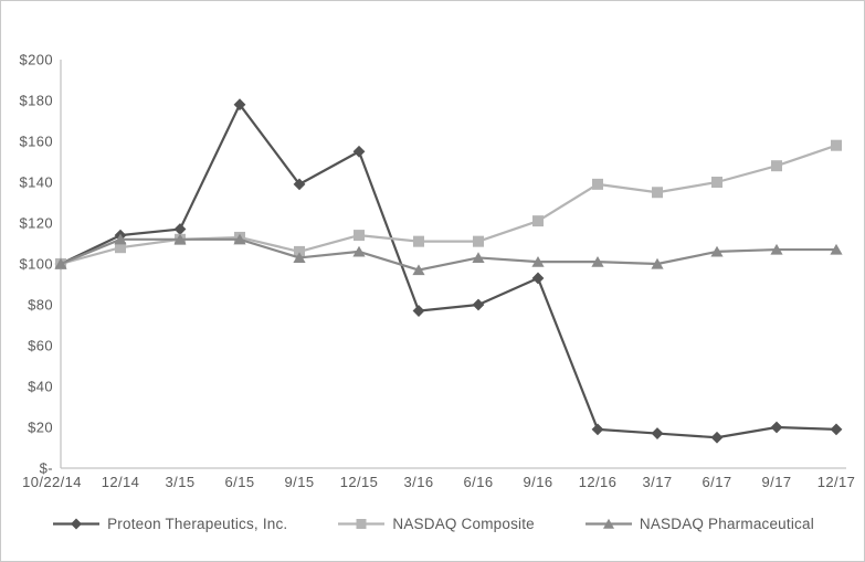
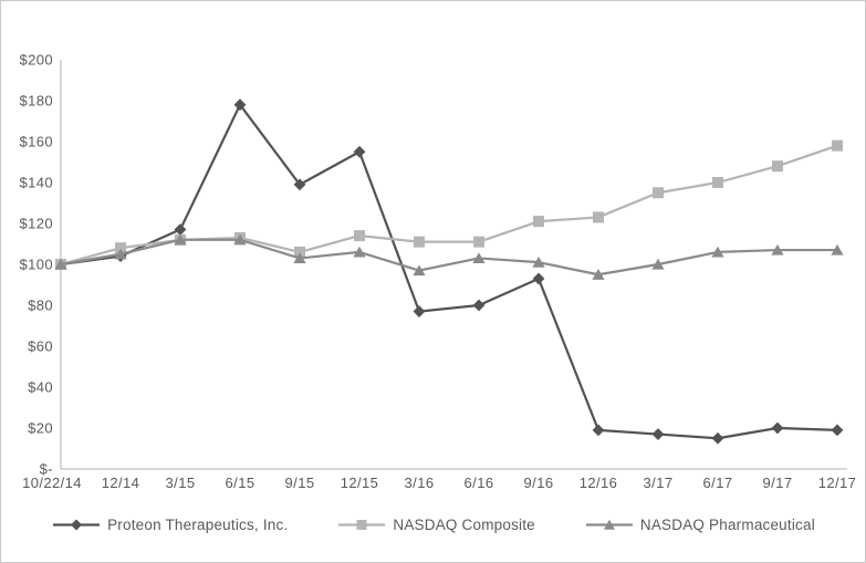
Proteon Therapeutics, Inc./12/14: $114 -> $104
NASDAQ Pharmaceutical/12/14: $112 -> $105
NASDAQ Composite/12/16: $139 -> $123
NASDAQ Pharmaceutical/12/16: $101 -> $95
